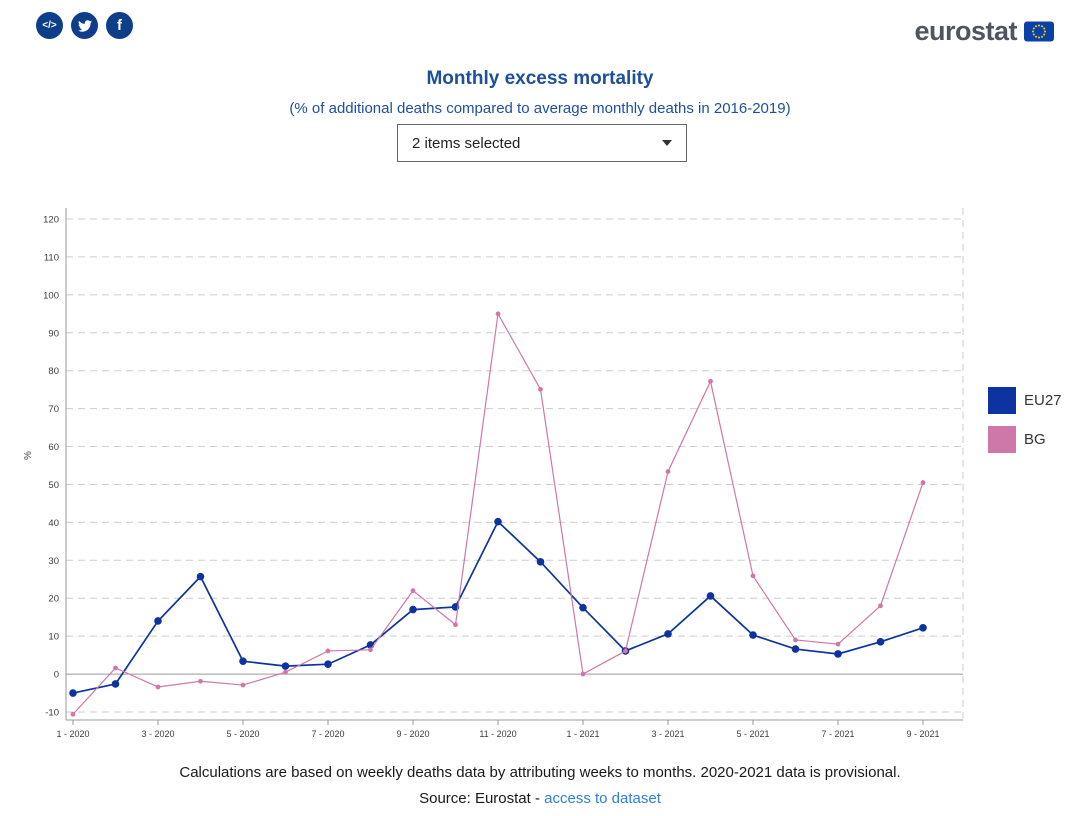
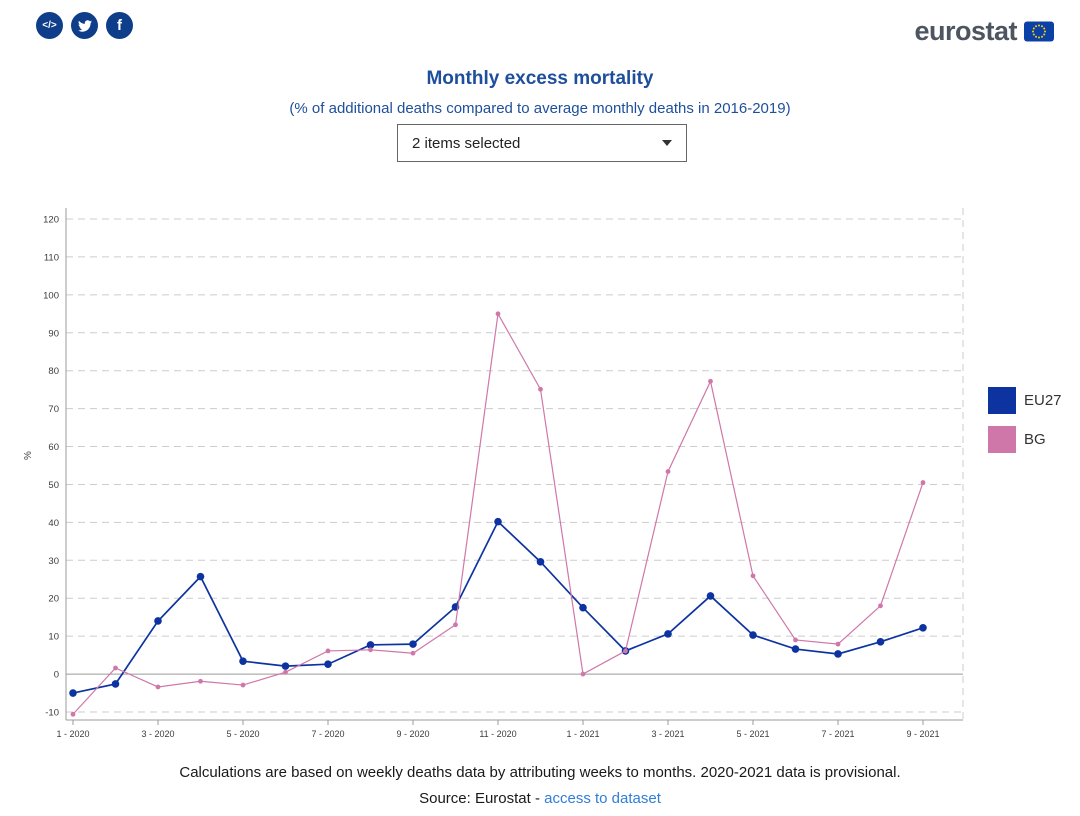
EU27/9 - 2020: 17 -> 8
BG/9 - 2020: 22 -> 6
